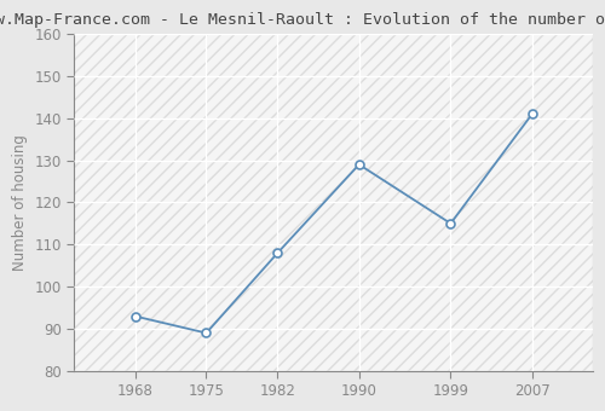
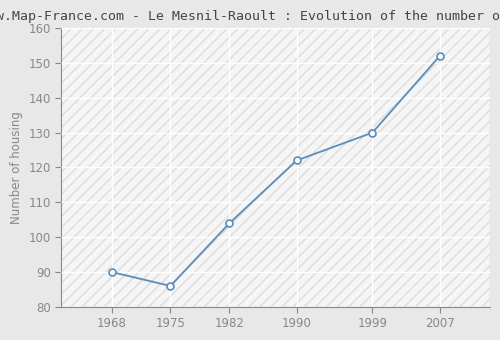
1968: 93 -> 90
1975: 89 -> 86
1982: 108 -> 104
1990: 129 -> 122
1999: 115 -> 130
2007: 141 -> 152
